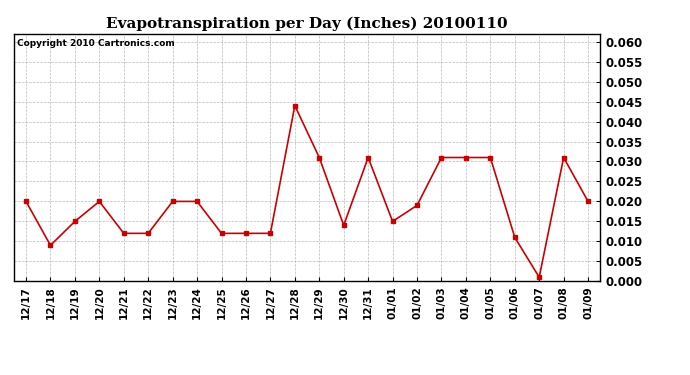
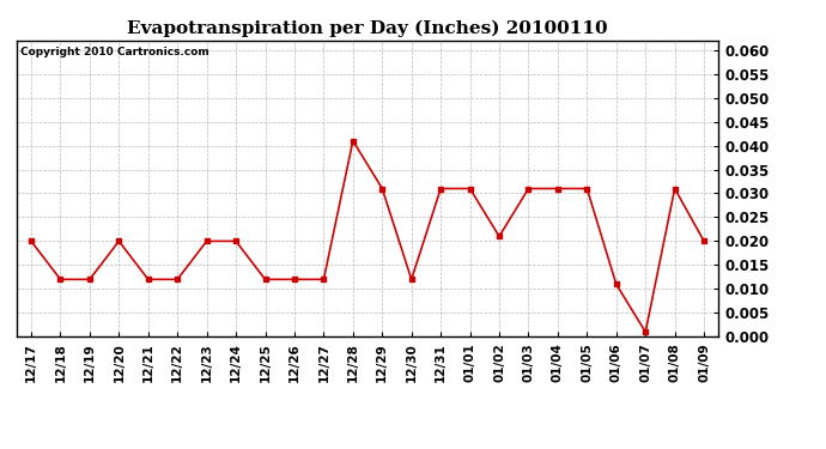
12/18: 0.009 -> 0.012
12/19: 0.015 -> 0.012
12/28: 0.044 -> 0.041
12/30: 0.014 -> 0.012
01/01: 0.015 -> 0.031
01/02: 0.019 -> 0.021
